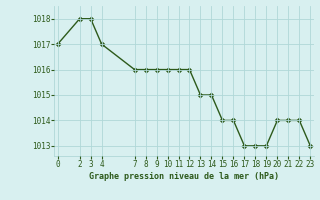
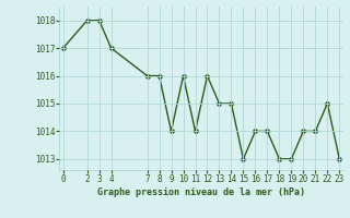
9: 1016 -> 1014
11: 1016 -> 1014
15: 1014 -> 1013
17: 1013 -> 1014
22: 1014 -> 1015
